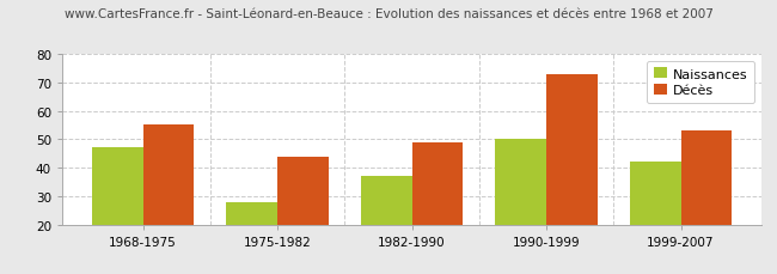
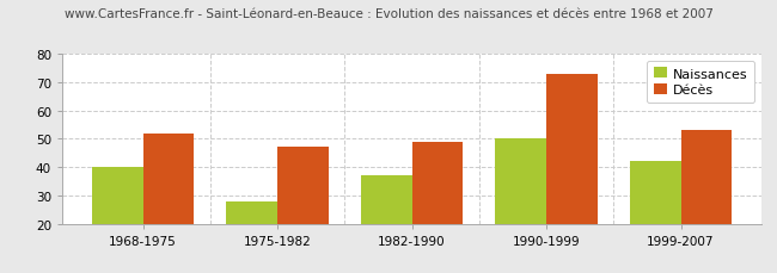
Naissances/1968-1975: 47 -> 40
Décès/1968-1975: 55 -> 52
Décès/1975-1982: 44 -> 47
